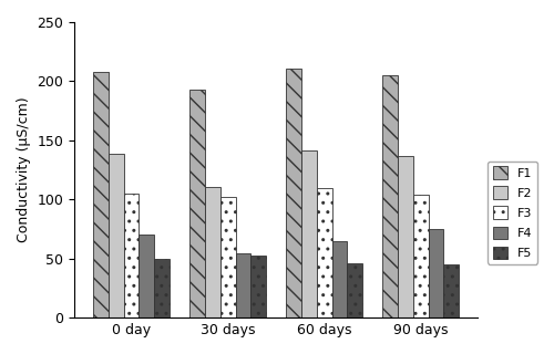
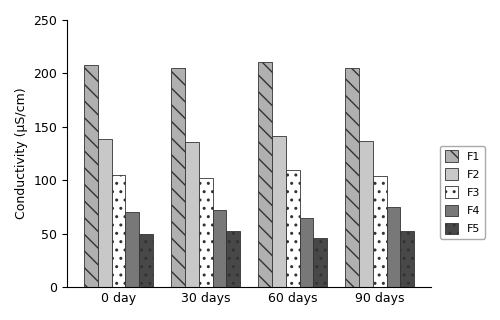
F1/30 days: 193 -> 205
F2/30 days: 111 -> 136
F4/30 days: 54 -> 72
F5/90 days: 45 -> 53
